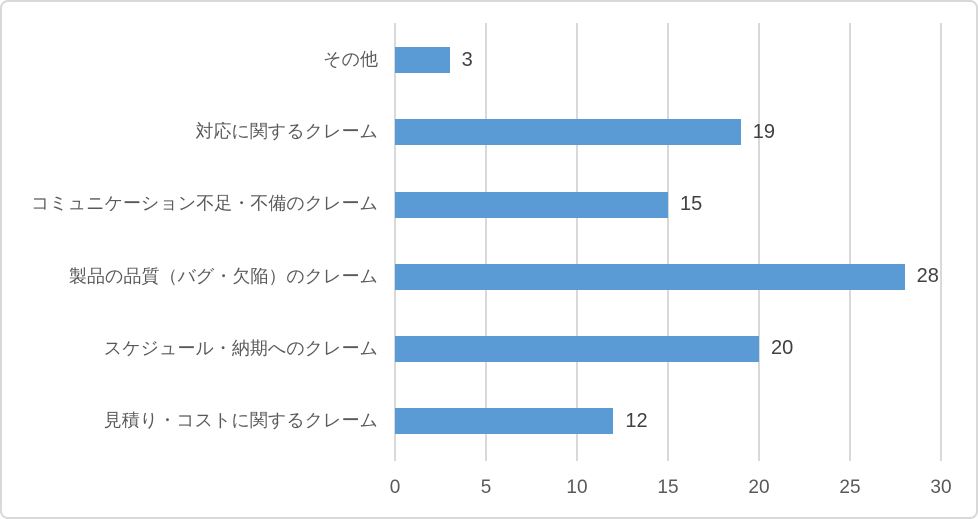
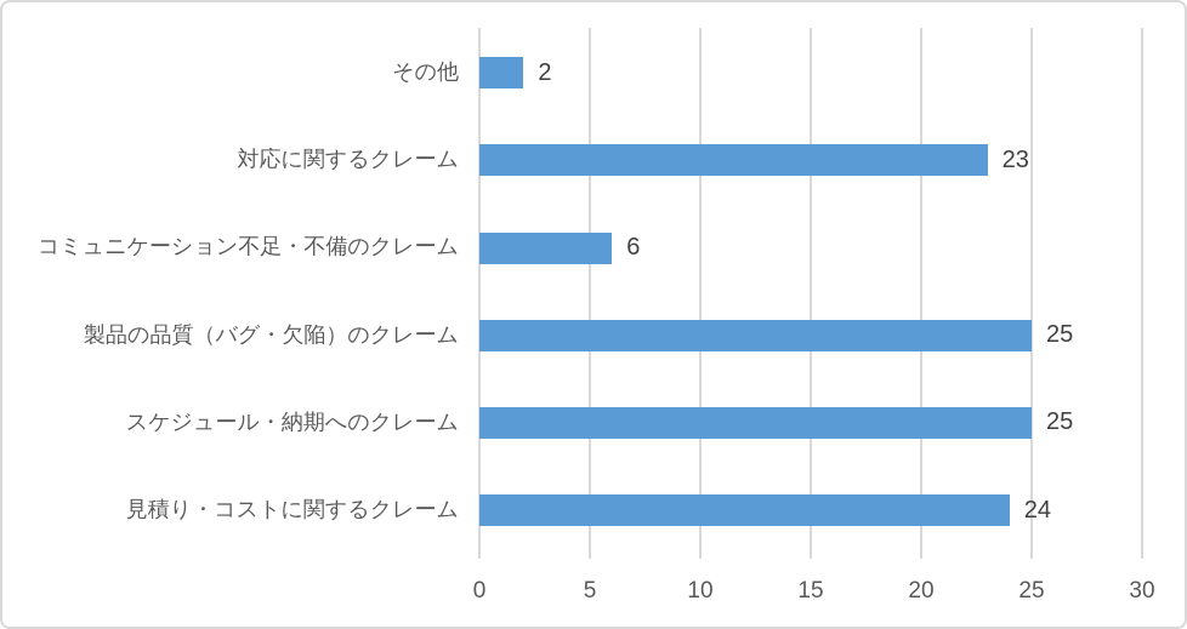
その他: 3 -> 2
対応に関するクレーム: 19 -> 23
コミュニケーション不足・不備のクレーム: 15 -> 6
製品の品質（バグ・欠陥）のクレーム: 28 -> 25
スケジュール・納期へのクレーム: 20 -> 25
見積り・コストに関するクレーム: 12 -> 24
